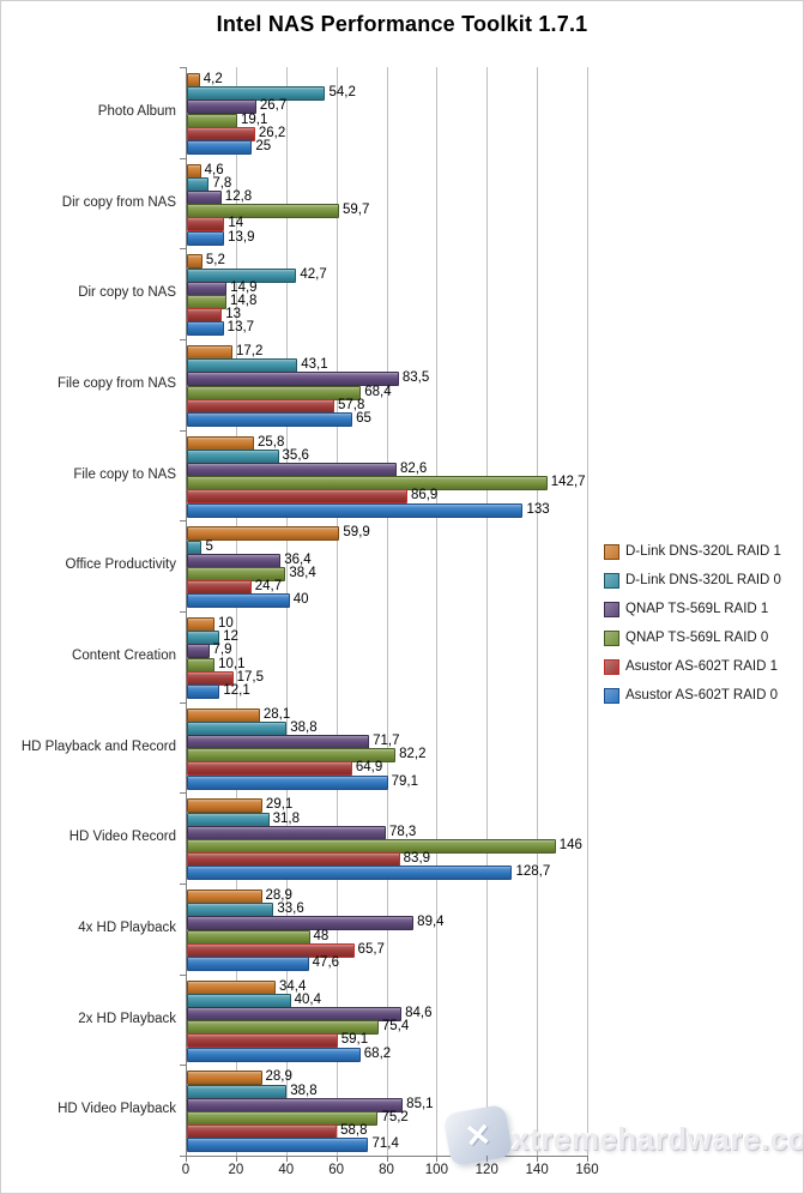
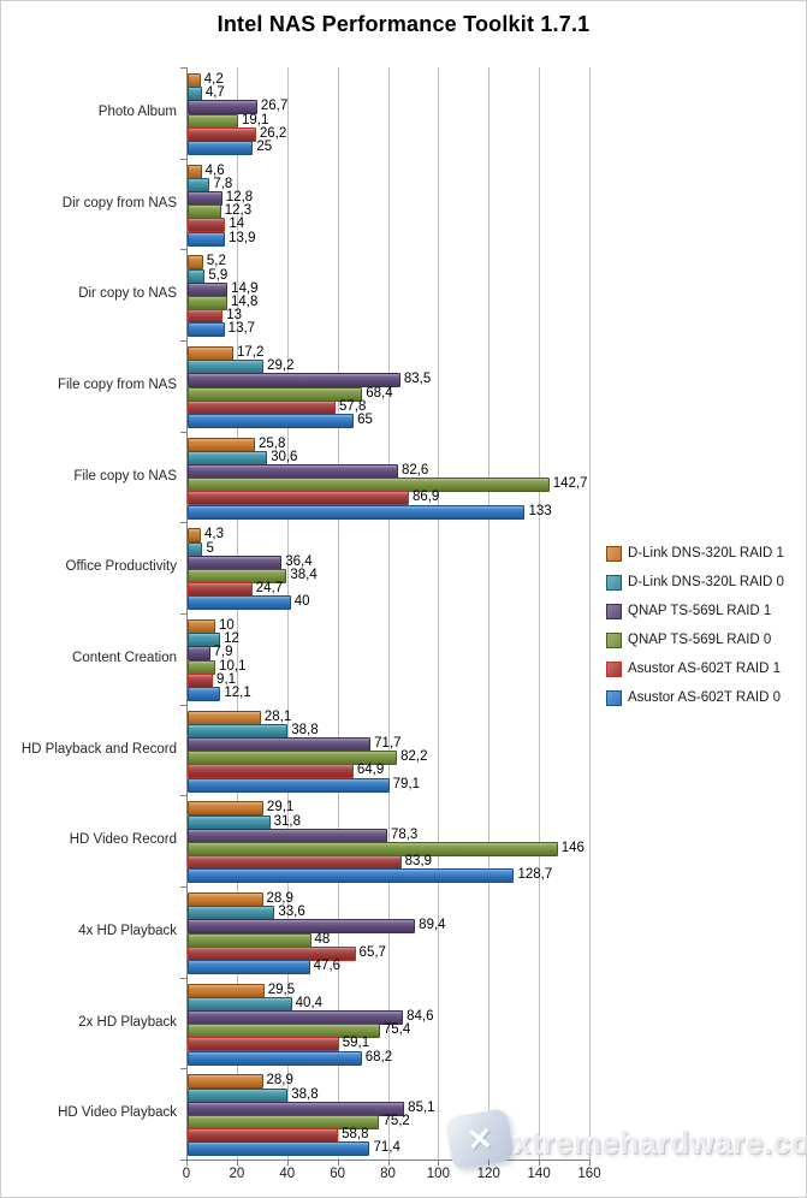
D-Link DNS-320L RAID 0/Photo Album: 54,2 -> 4,7
QNAP TS-569L RAID 0/Dir copy from NAS: 59,7 -> 12,3
D-Link DNS-320L RAID 0/Dir copy to NAS: 42,7 -> 5,9
D-Link DNS-320L RAID 0/File copy from NAS: 43,1 -> 29,2
D-Link DNS-320L RAID 0/File copy to NAS: 35,6 -> 30,6
D-Link DNS-320L RAID 1/Office Productivity: 59,9 -> 4,3
Asustor AS-602T RAID 1/Content Creation: 17,5 -> 9,1
D-Link DNS-320L RAID 1/2x HD Playback: 34,4 -> 29,5
